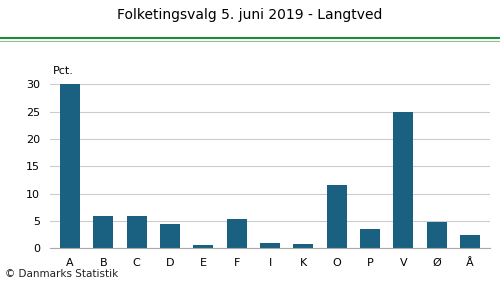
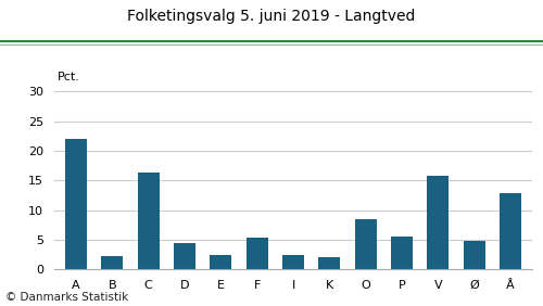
A: 30.0 -> 22.0
B: 5.8 -> 2.2
C: 5.8 -> 16.4
E: 0.5 -> 2.4
I: 1.0 -> 2.4
K: 0.7 -> 2.0
O: 11.5 -> 8.4
P: 3.5 -> 5.6
V: 25.0 -> 15.8
Å: 2.5 -> 12.8
